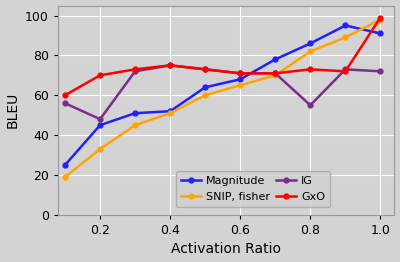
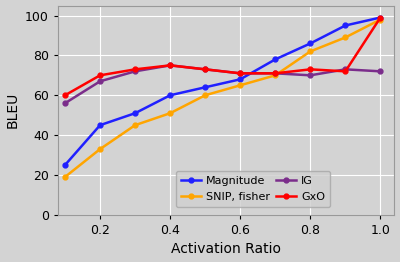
IG/0.2: 48 -> 67
Magnitude/0.4: 52 -> 60
IG/0.8: 55 -> 70
Magnitude/1.0: 91 -> 99
